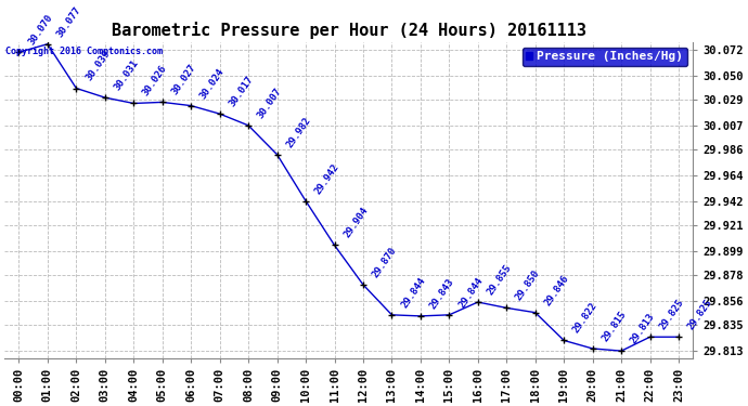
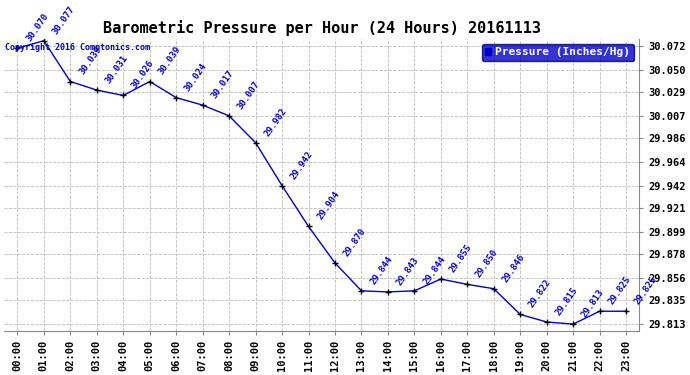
05:00: 30.027 -> 30.039
